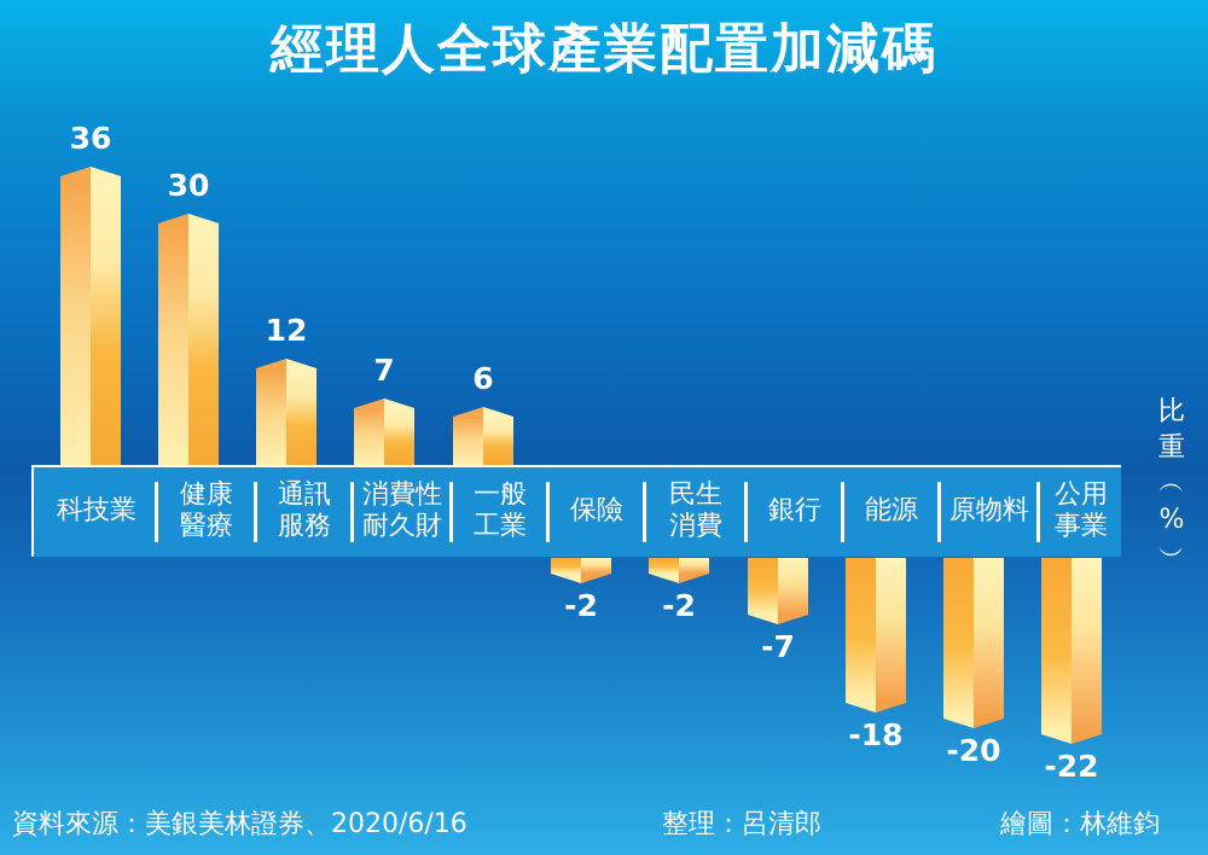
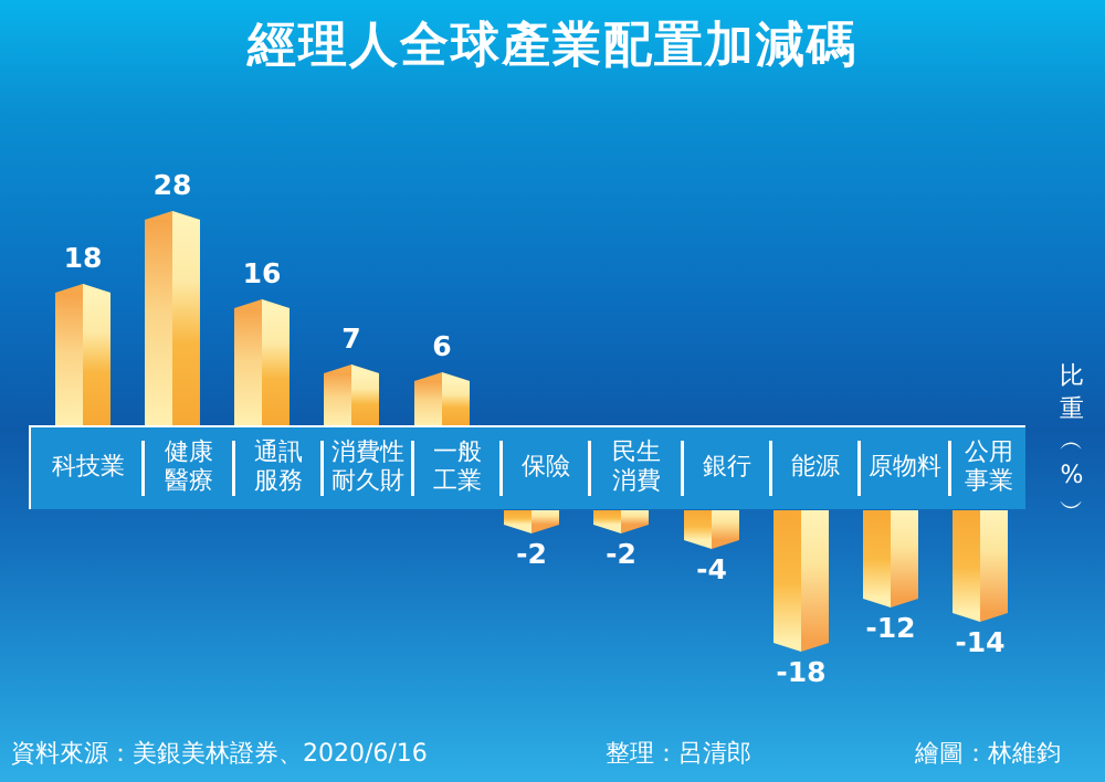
科技業: 36 -> 18
健康醫療: 30 -> 28
通訊服務: 12 -> 16
銀行: -7 -> -4
原物料: -20 -> -12
公用事業: -22 -> -14
